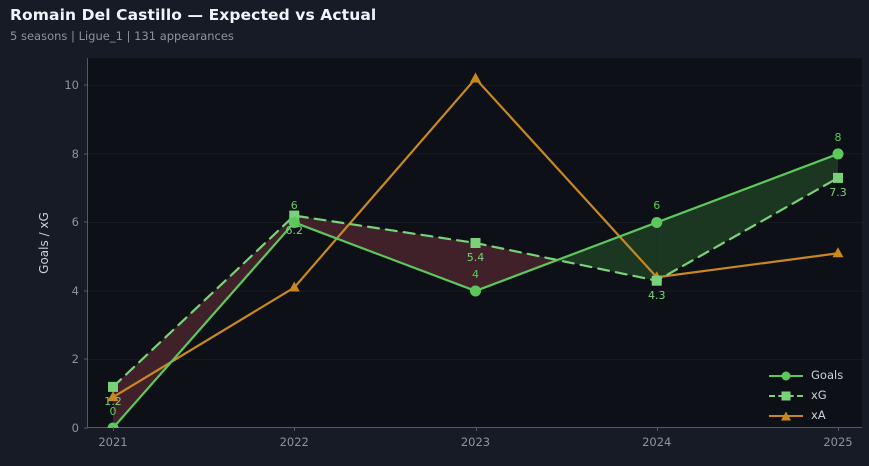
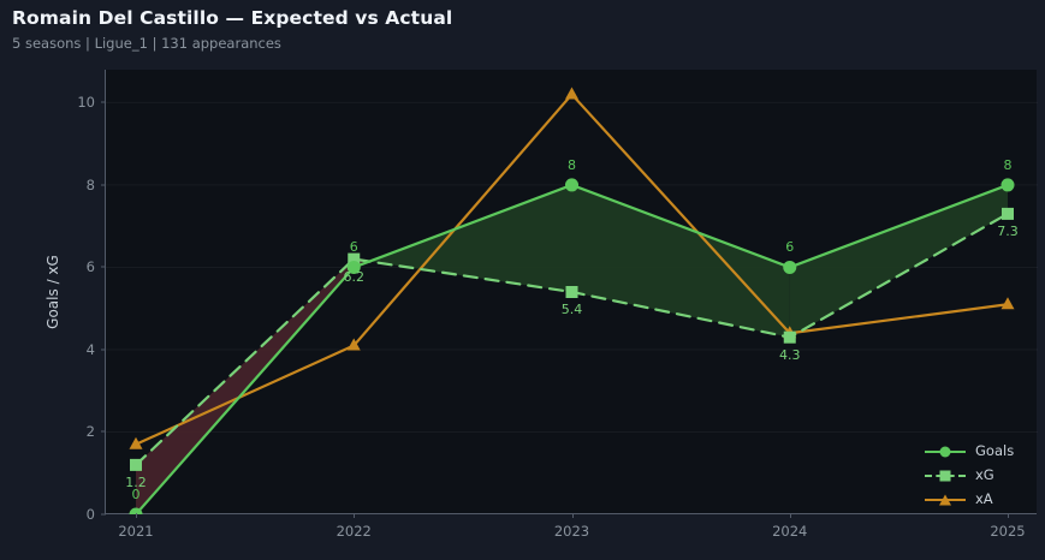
xA/2021: 0.9 -> 1.7
Goals/2023: 4 -> 8
